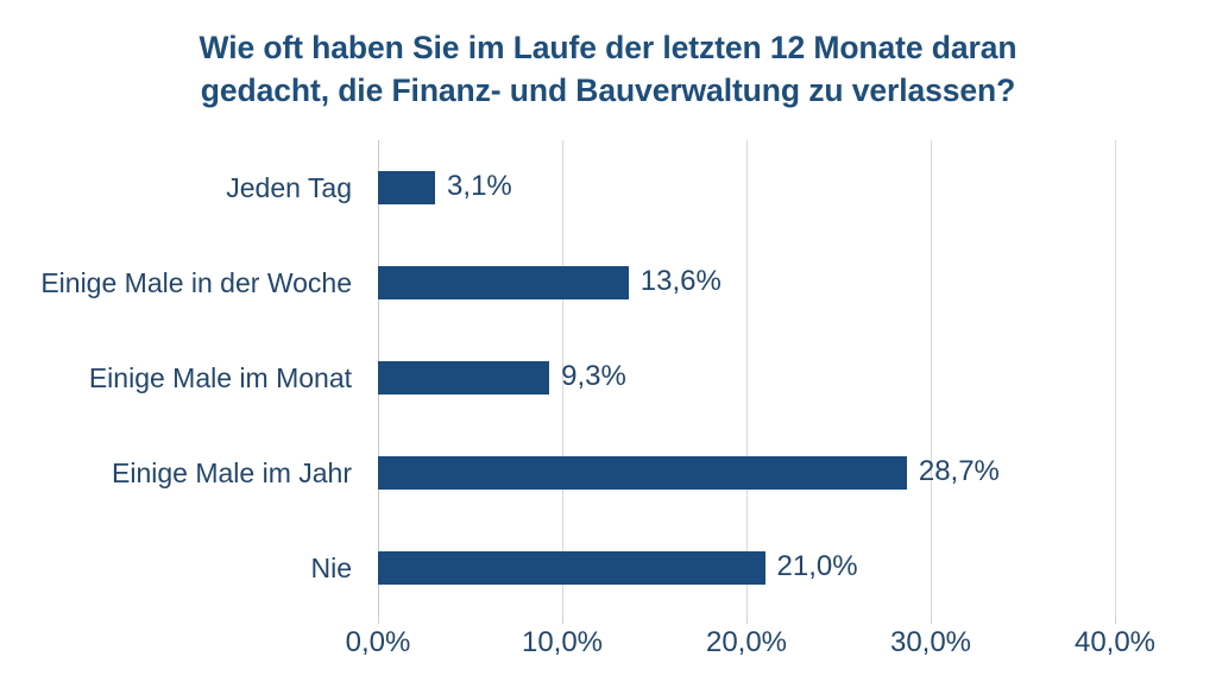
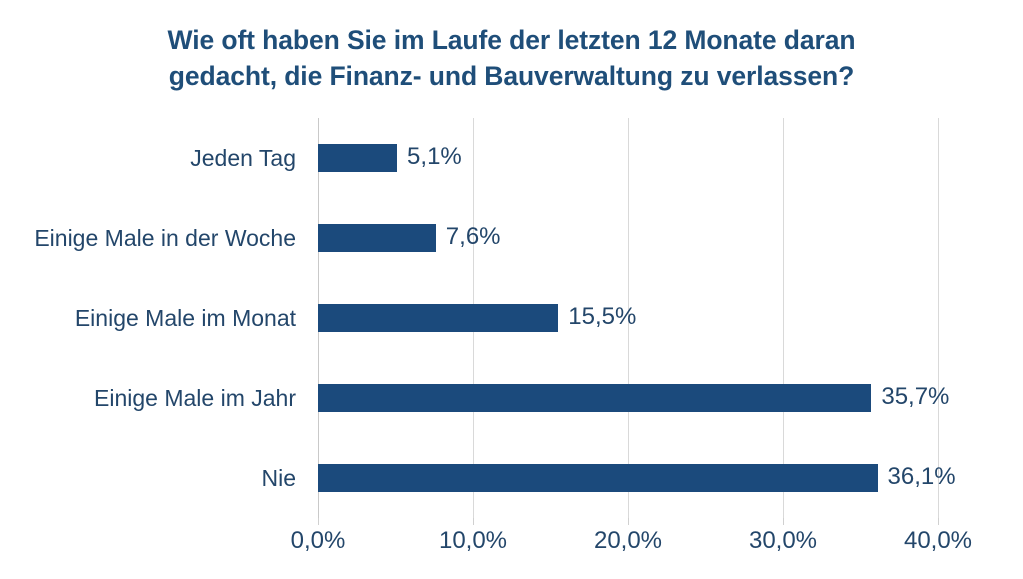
Jeden Tag: 3,1% -> 5,1%
Einige Male in der Woche: 13,6% -> 7,6%
Einige Male im Monat: 9,3% -> 15,5%
Einige Male im Jahr: 28,7% -> 35,7%
Nie: 21,0% -> 36,1%
